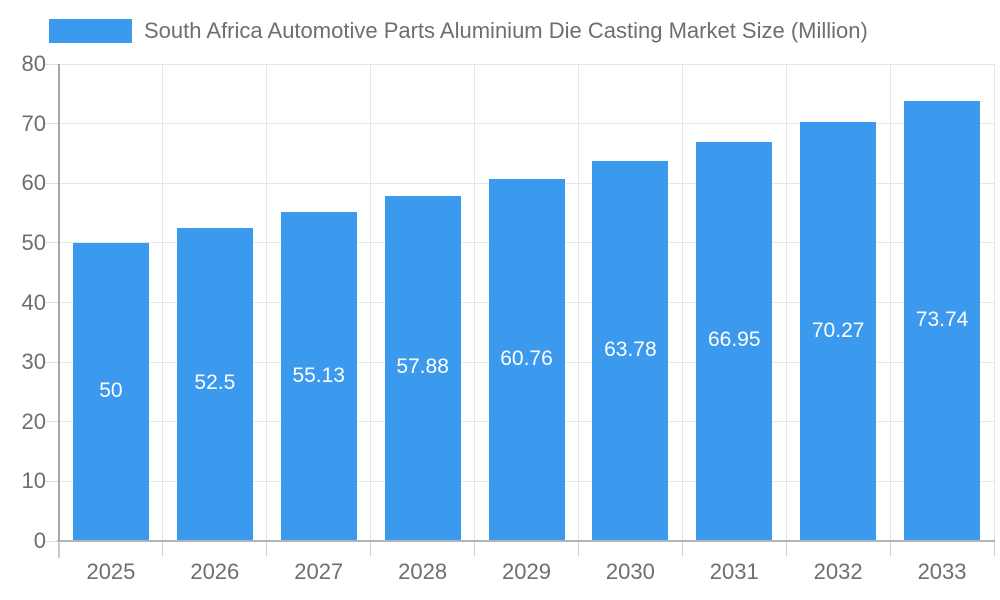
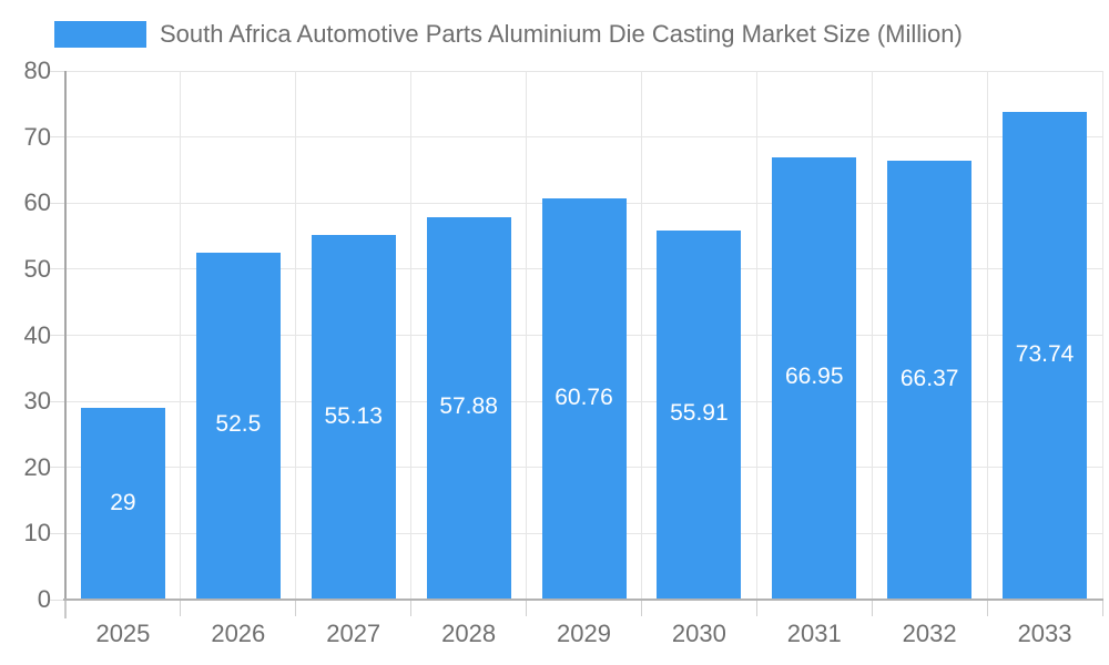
2025: 50 -> 29
2030: 63.78 -> 55.91
2032: 70.27 -> 66.37
